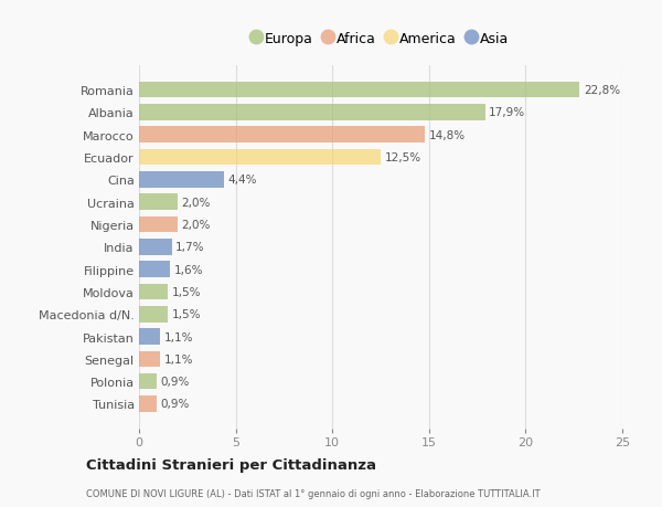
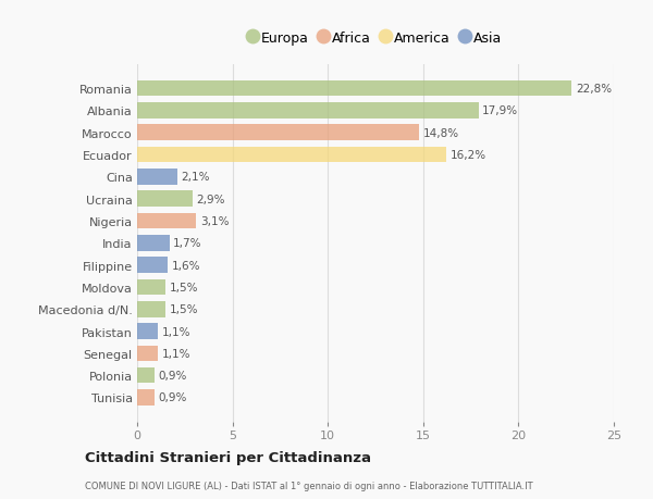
Ecuador: 12,5% -> 16,2%
Cina: 4,4% -> 2,1%
Ucraina: 2,0% -> 2,9%
Nigeria: 2,0% -> 3,1%
